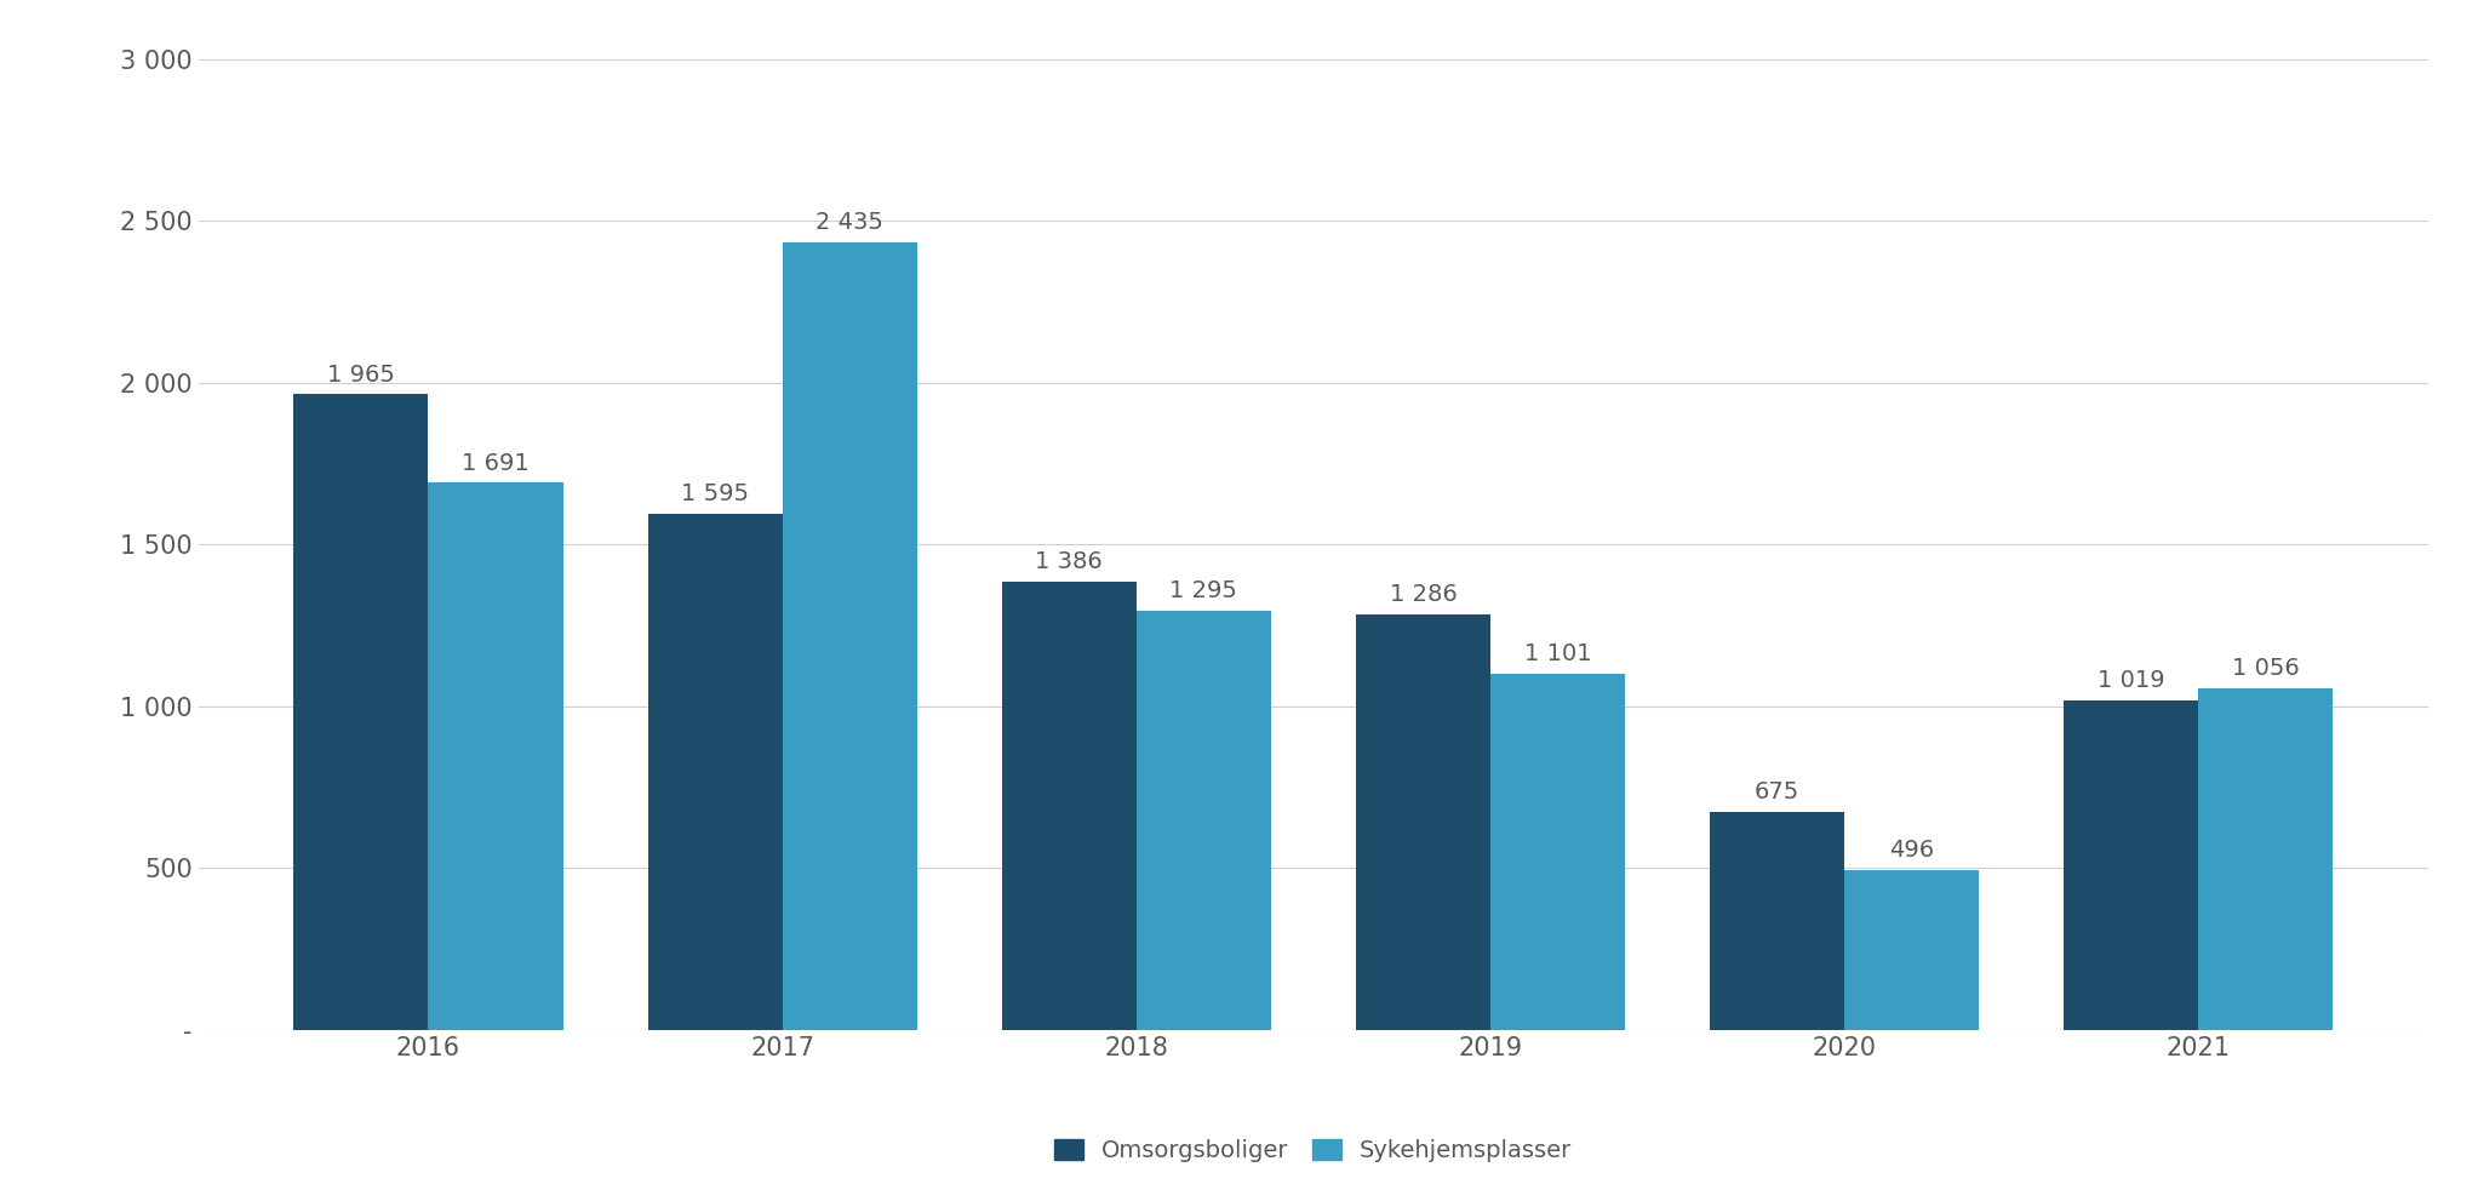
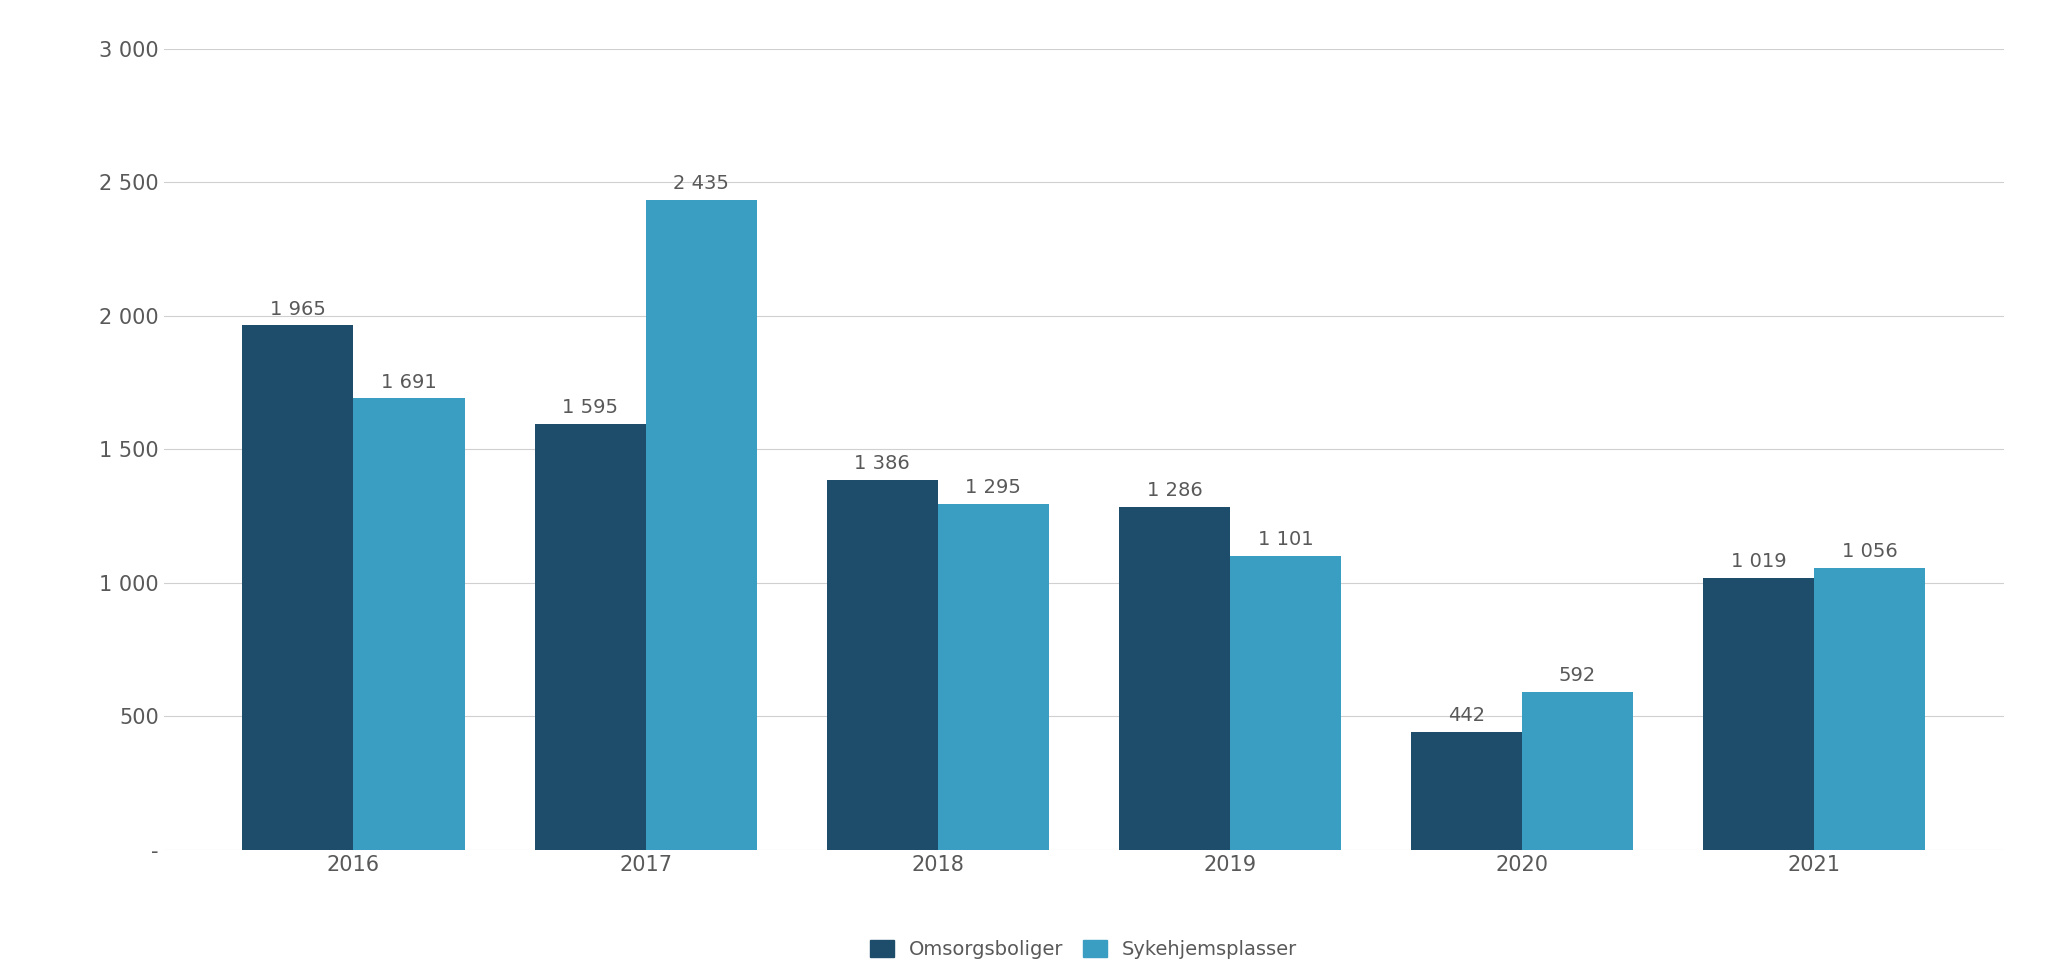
Omsorgsboliger/2020: 675 -> 442
Sykehjemsplasser/2020: 496 -> 592
